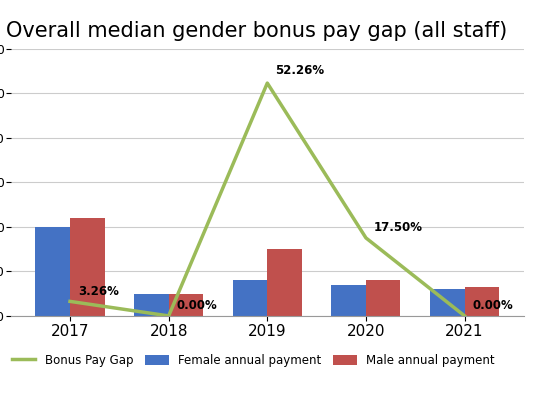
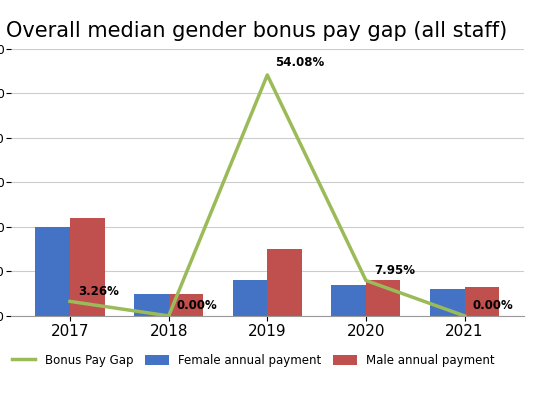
Bonus Pay Gap/2019: 52.26% -> 54.08%
Bonus Pay Gap/2020: 17.50% -> 7.95%
